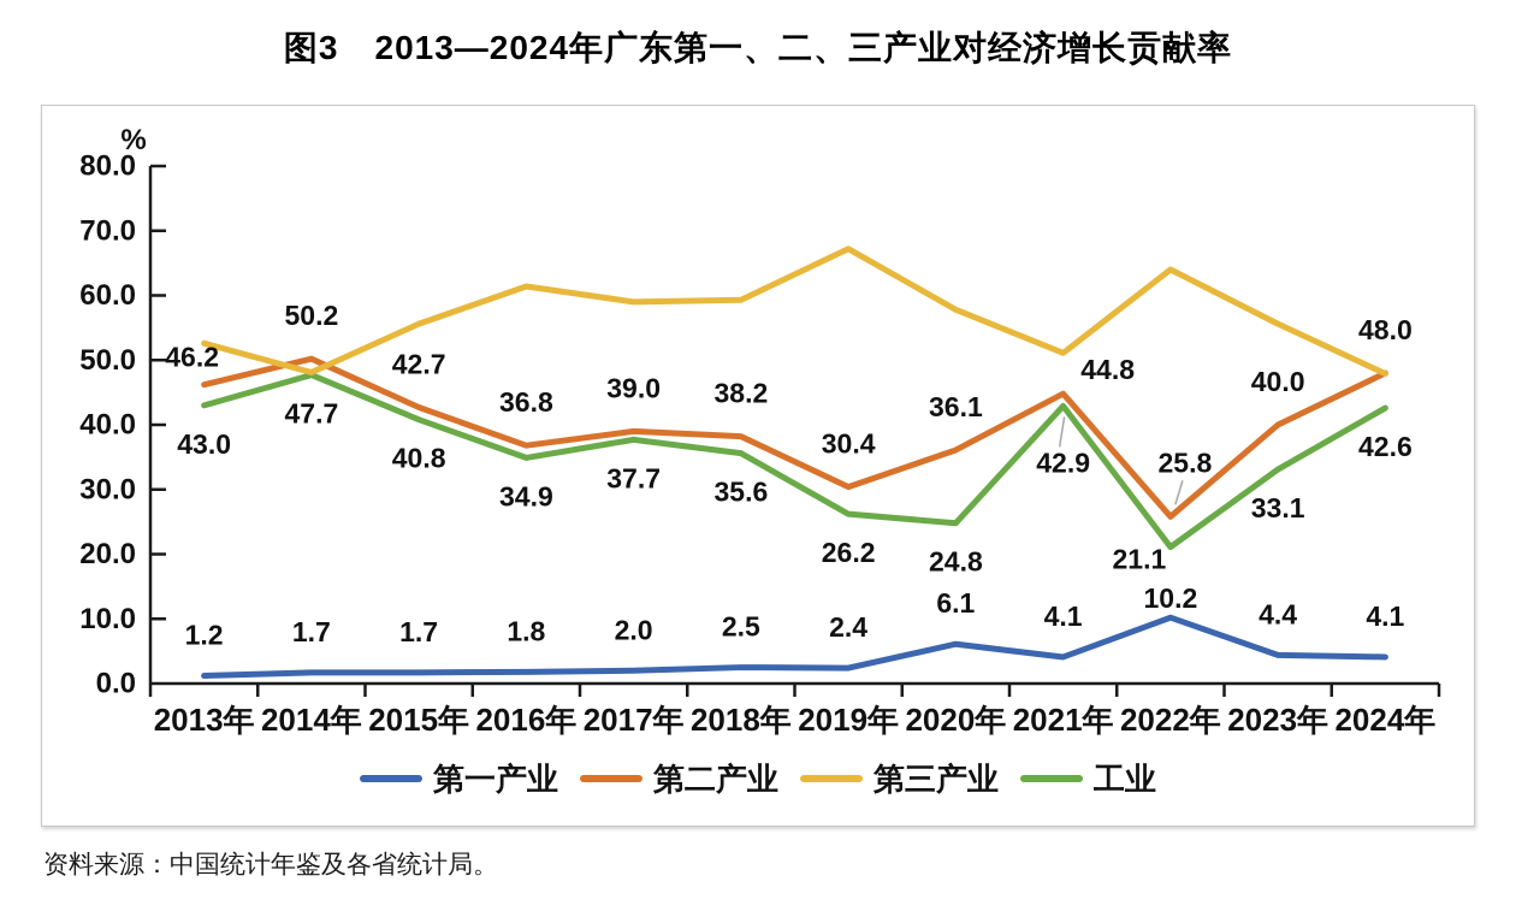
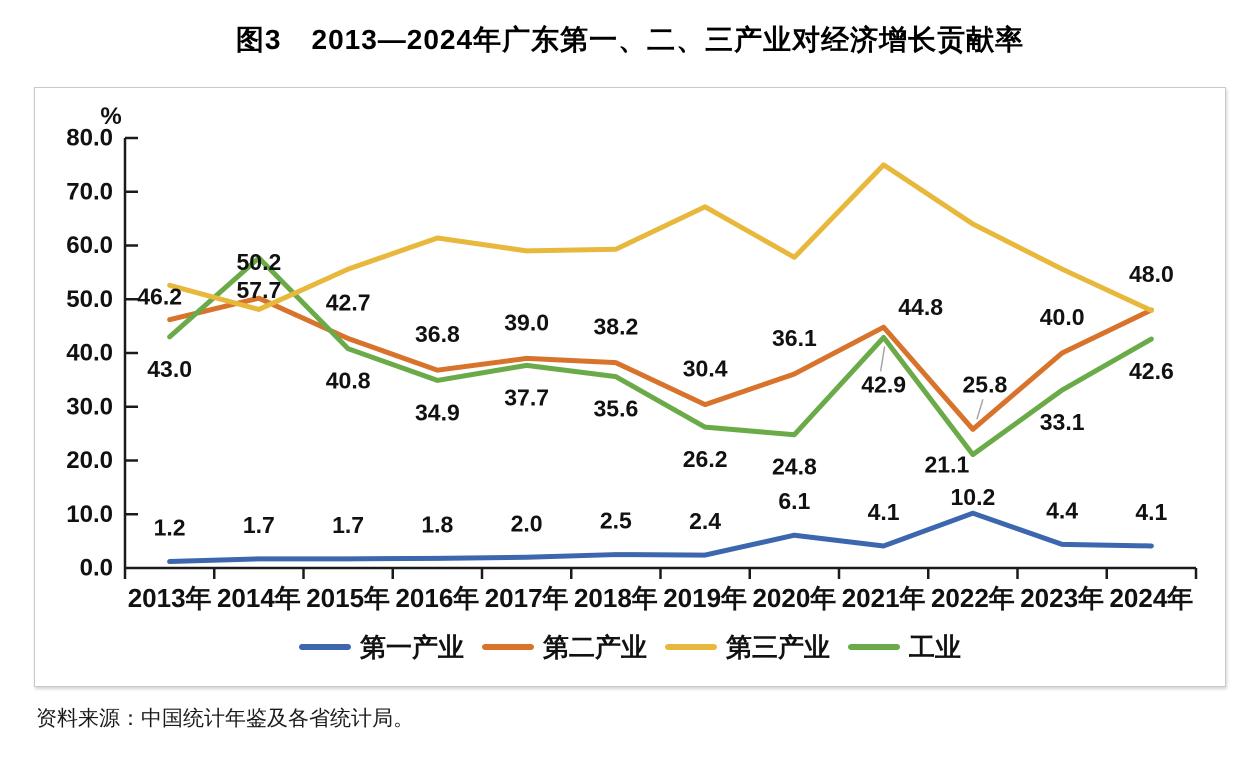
工业/2014年: 47.7 -> 57.7
第三产业/2021年: 51 -> 75
